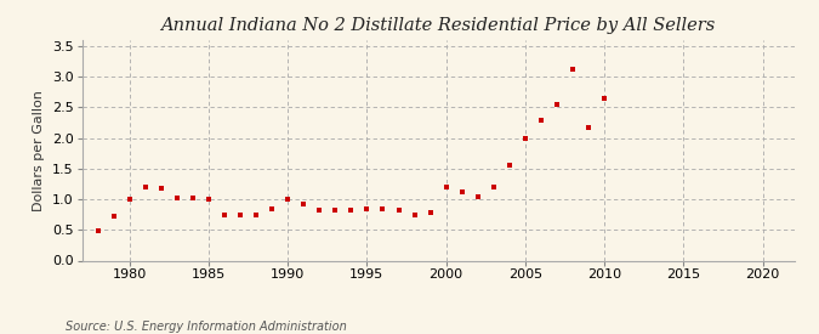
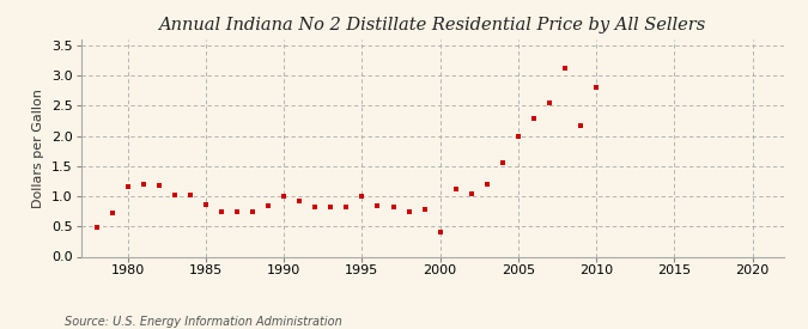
1980: 1.00 -> 1.16
1985: 1.00 -> 0.86
1995: 0.85 -> 1.00
2000: 1.20 -> 0.40
2010: 2.65 -> 2.80
